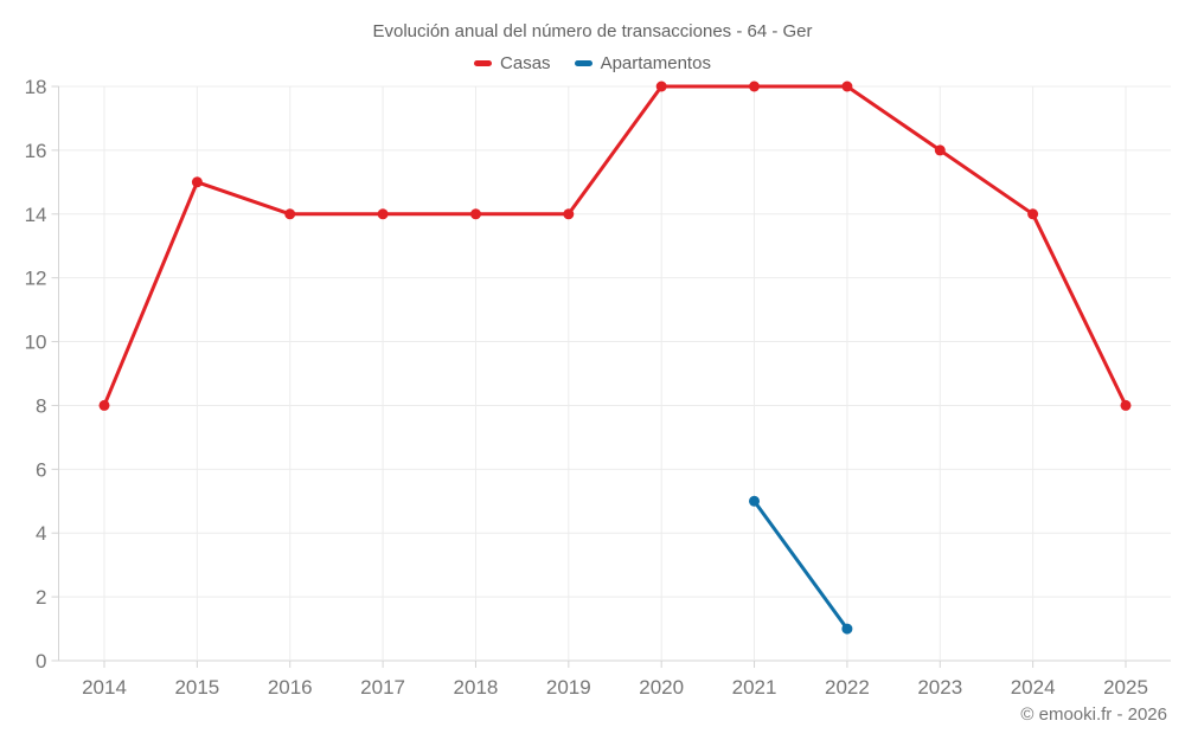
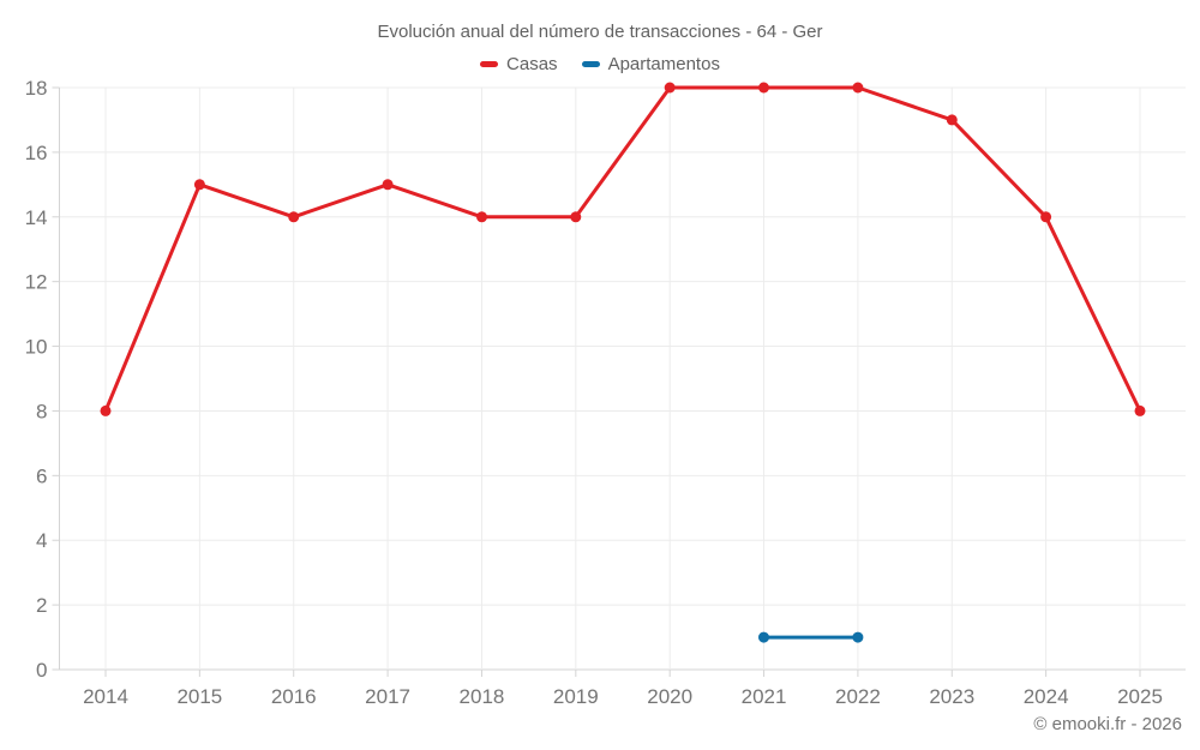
Casas/2017: 14 -> 15
Apartamentos/2021: 5 -> 1
Casas/2023: 16 -> 17
